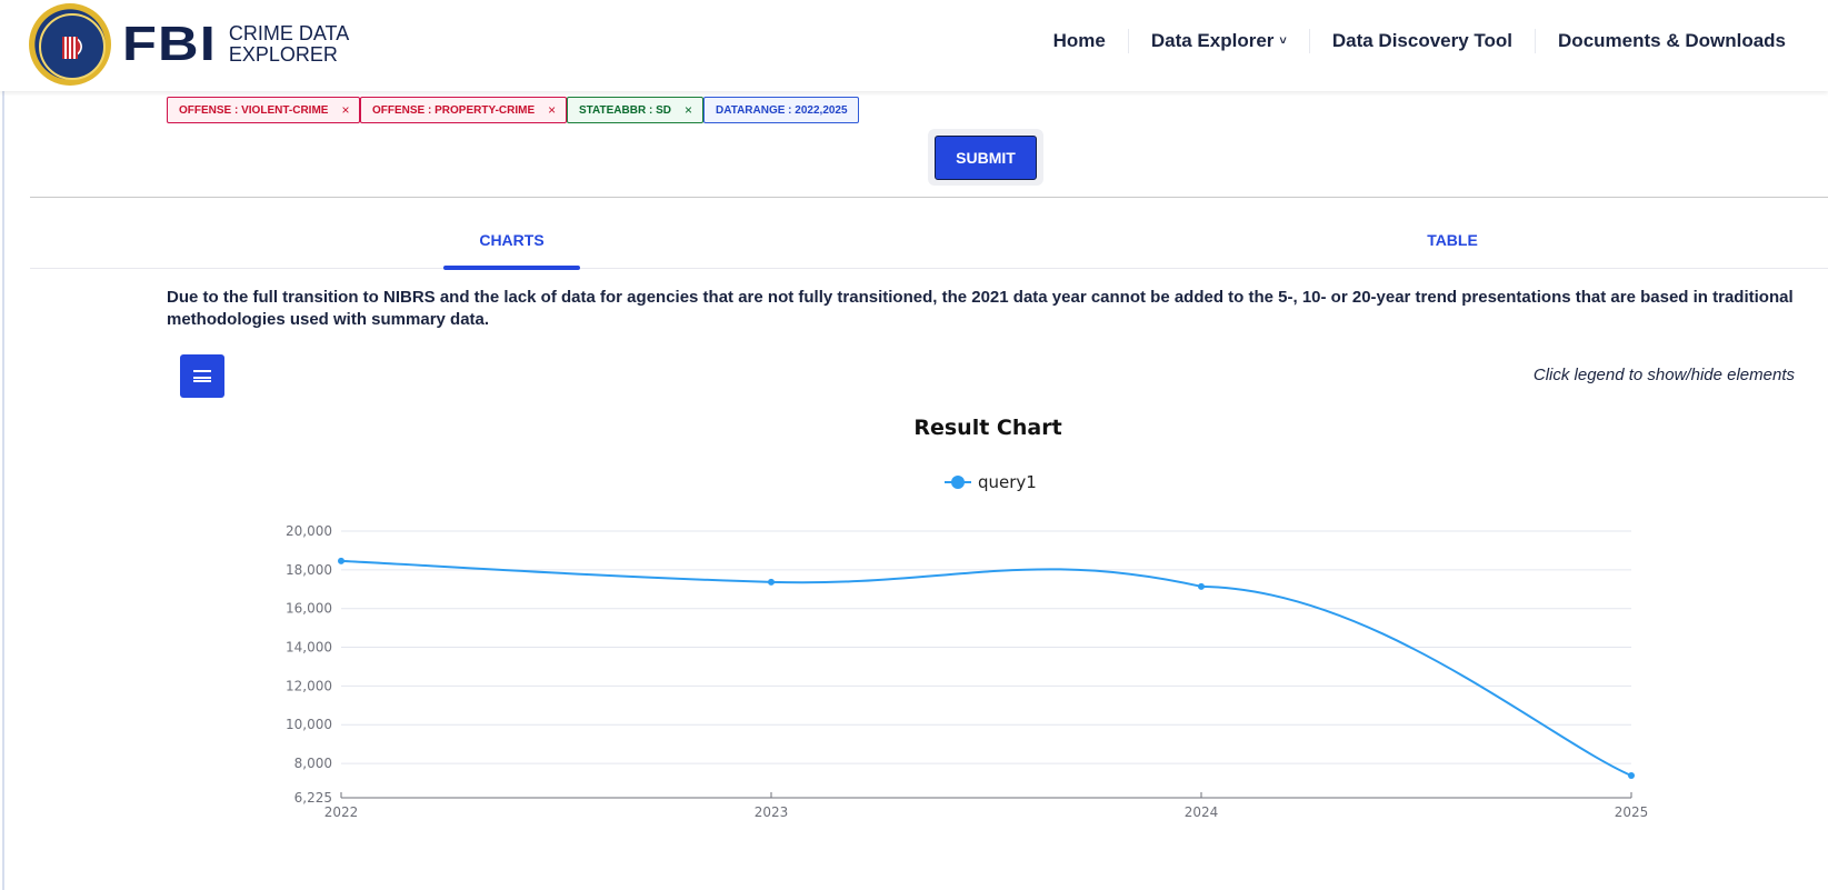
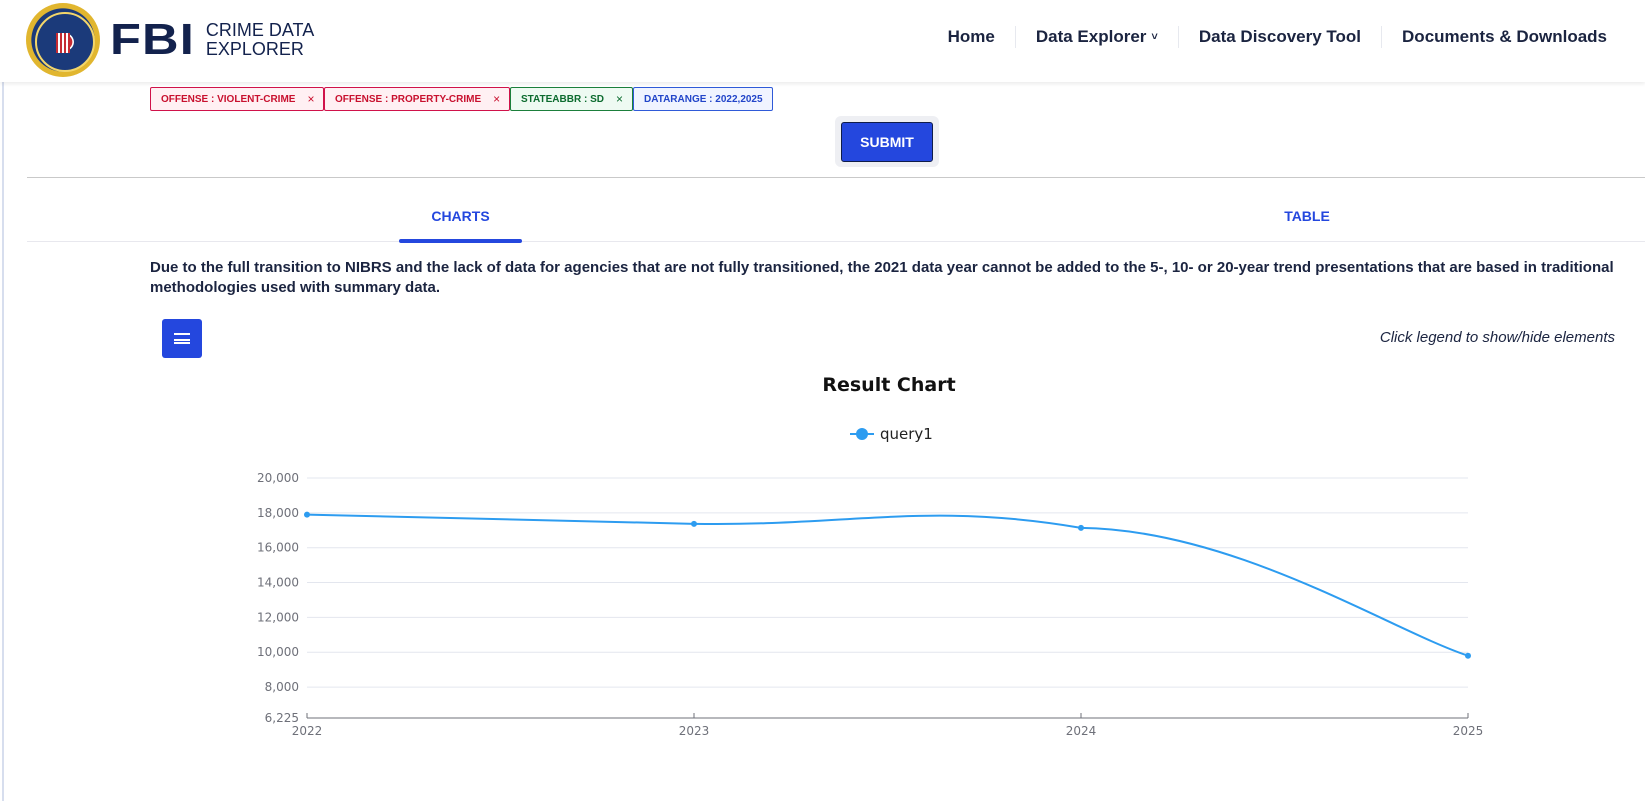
2022: 18500 -> 17900
2025: 7400 -> 9800
